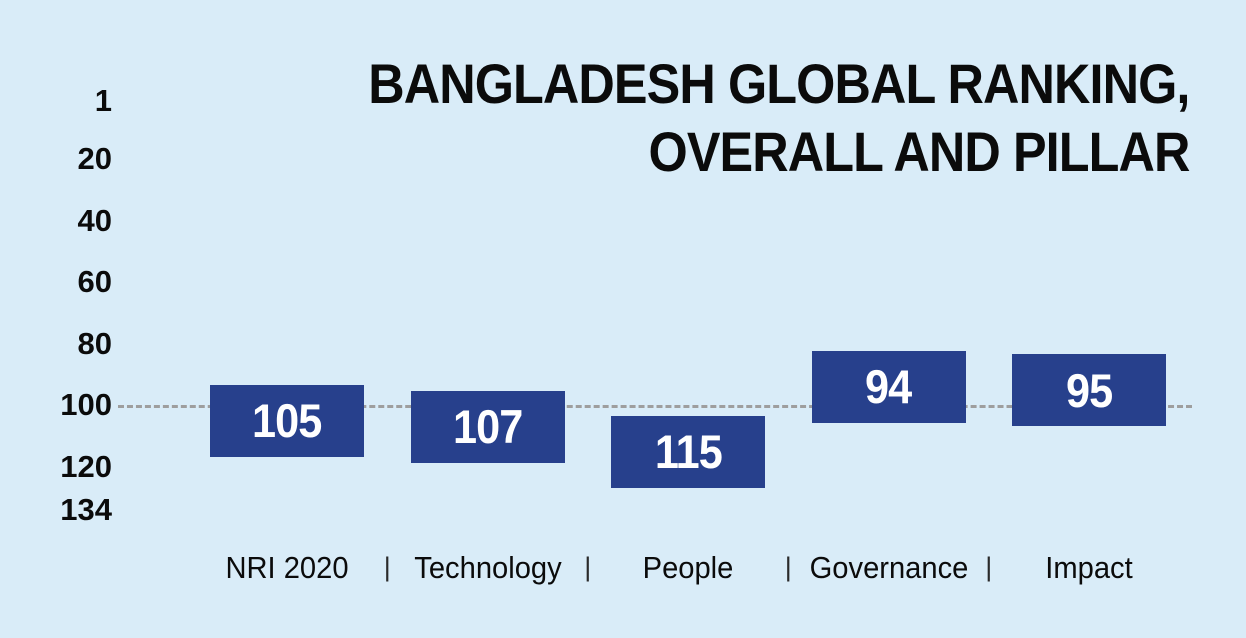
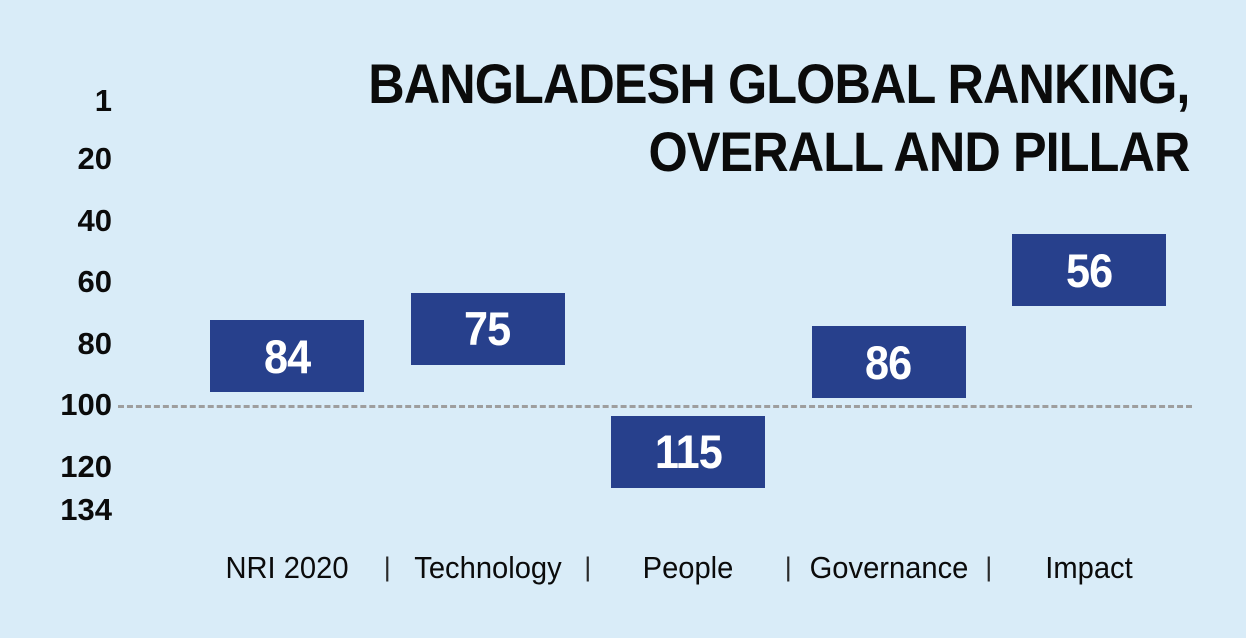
NRI 2020: 105 -> 84
Technology: 107 -> 75
Governance: 94 -> 86
Impact: 95 -> 56
